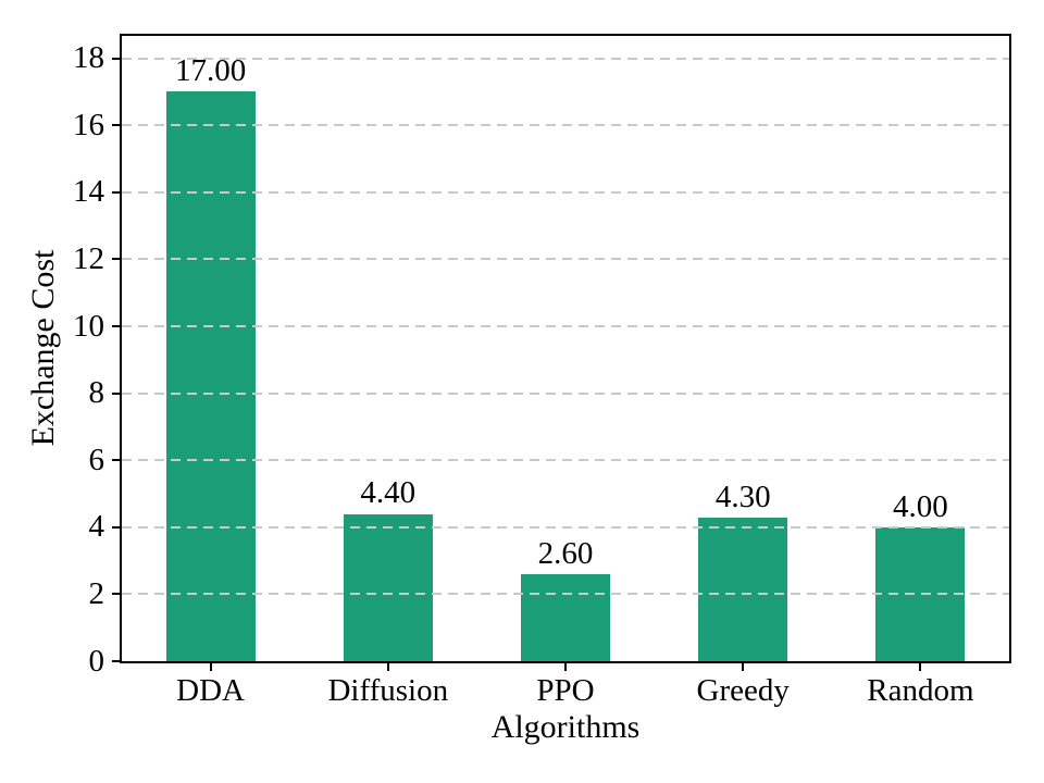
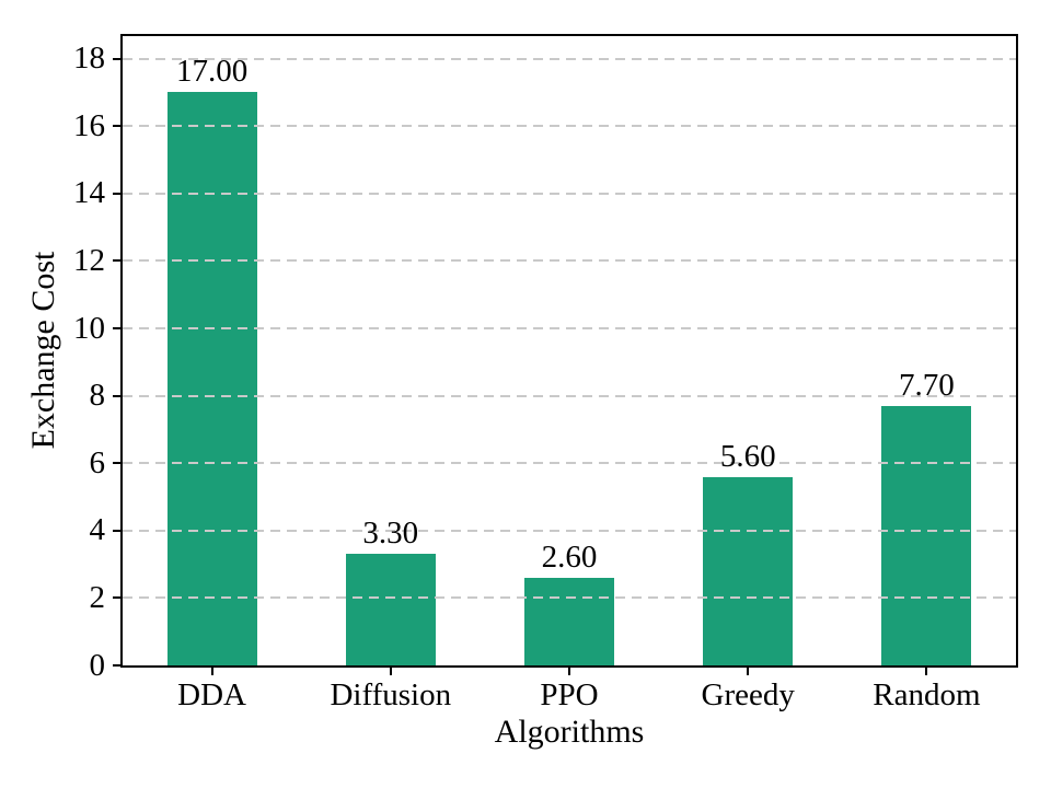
Diffusion: 4.40 -> 3.30
Greedy: 4.30 -> 5.60
Random: 4.00 -> 7.70
